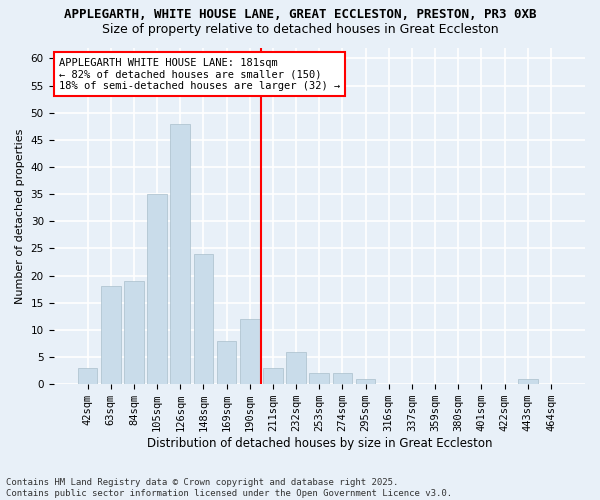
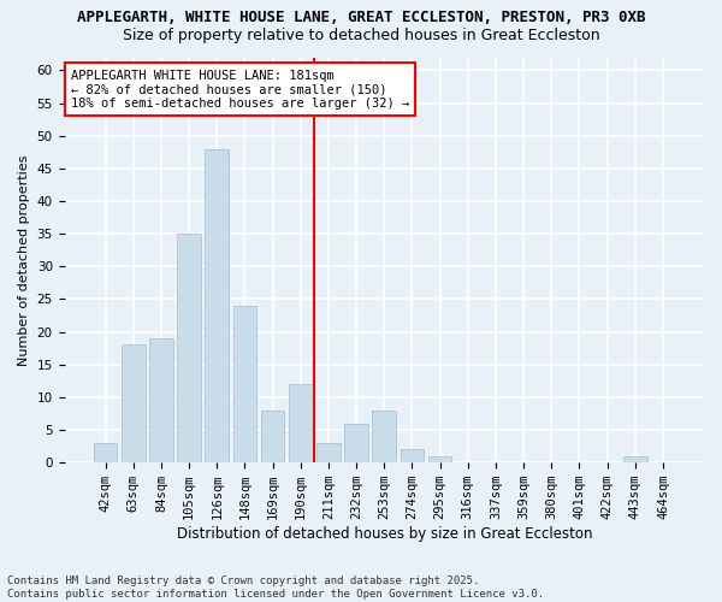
253sqm: 2 -> 8
